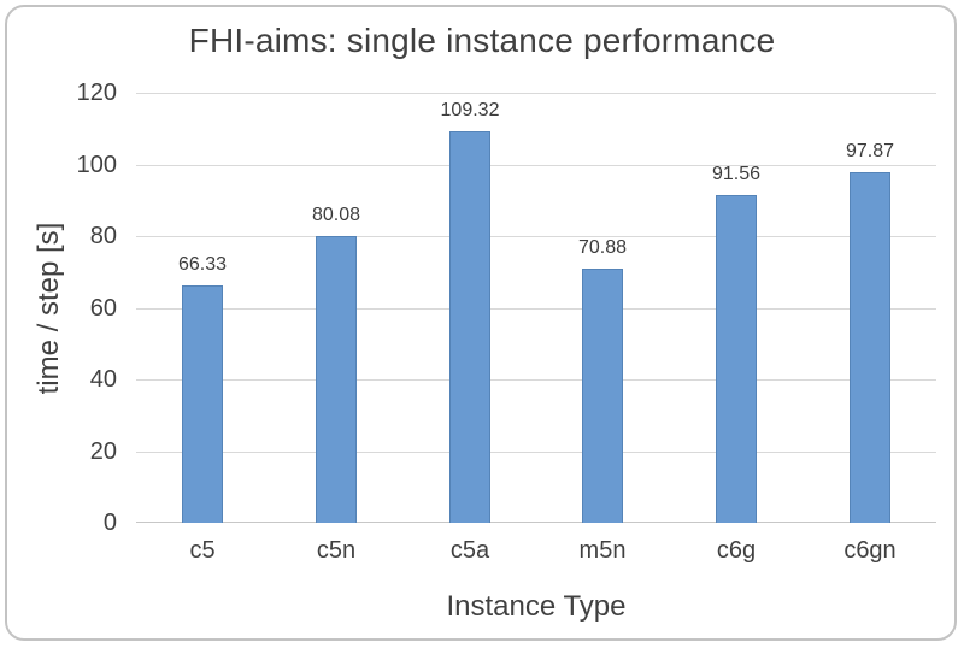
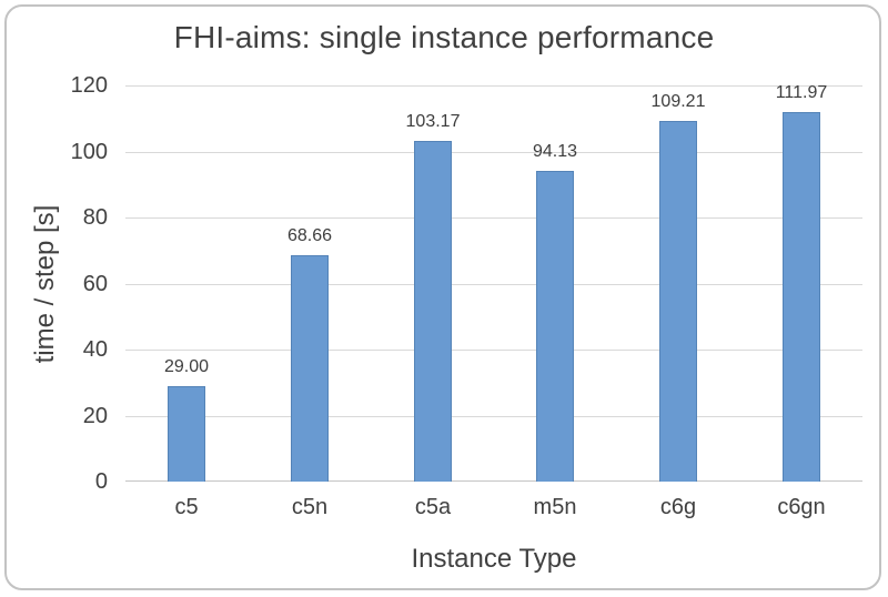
c5: 66.33 -> 29.00
c5n: 80.08 -> 68.66
c5a: 109.32 -> 103.17
m5n: 70.88 -> 94.13
c6g: 91.56 -> 109.21
c6gn: 97.87 -> 111.97
